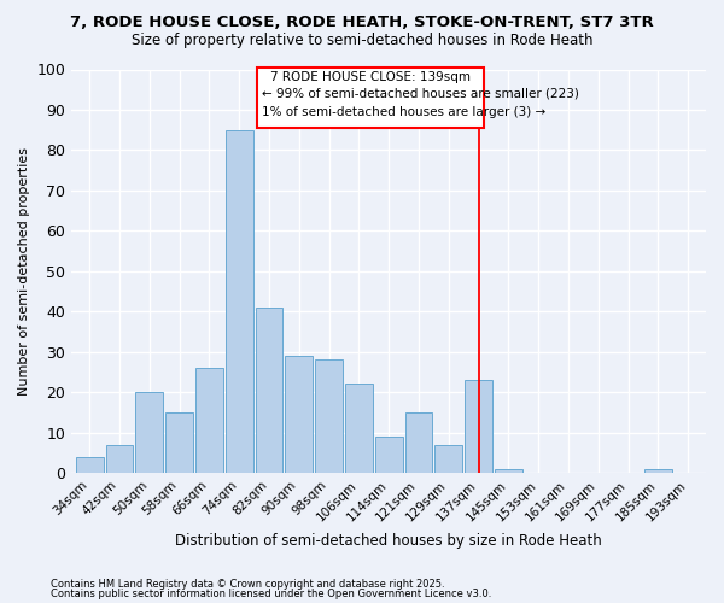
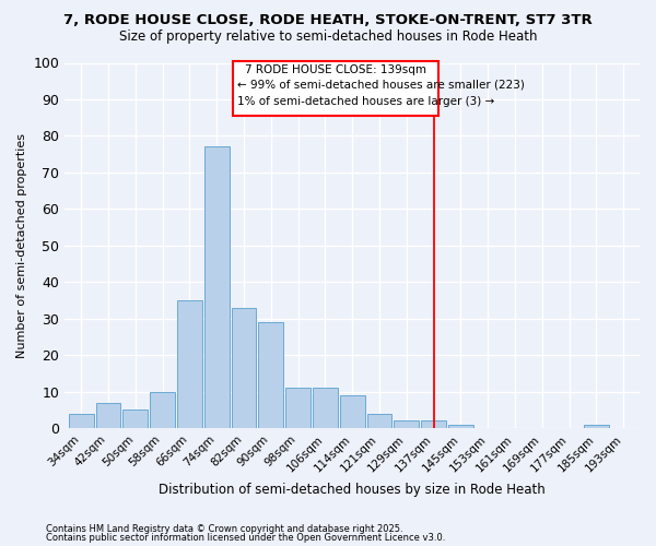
50sqm: 20 -> 5
58sqm: 15 -> 10
66sqm: 26 -> 35
74sqm: 85 -> 77
82sqm: 41 -> 33
98sqm: 28 -> 11
106sqm: 22 -> 11
121sqm: 15 -> 4
129sqm: 7 -> 2
137sqm: 23 -> 2
